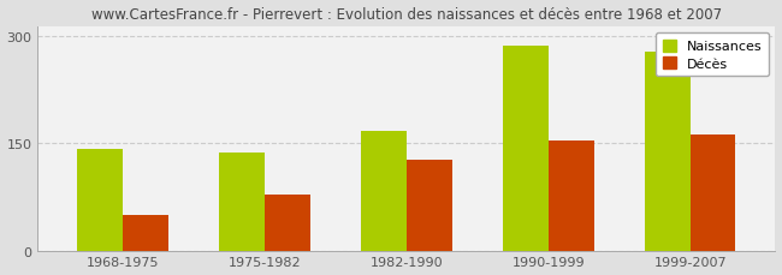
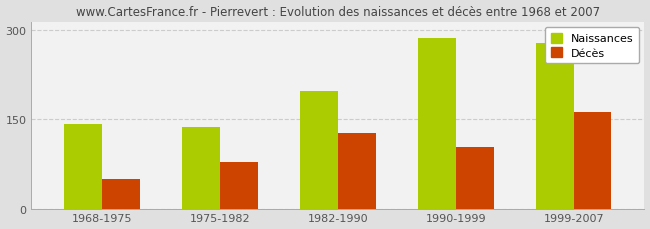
Naissances/1982-1990: 168 -> 198
Décès/1990-1999: 155 -> 104
